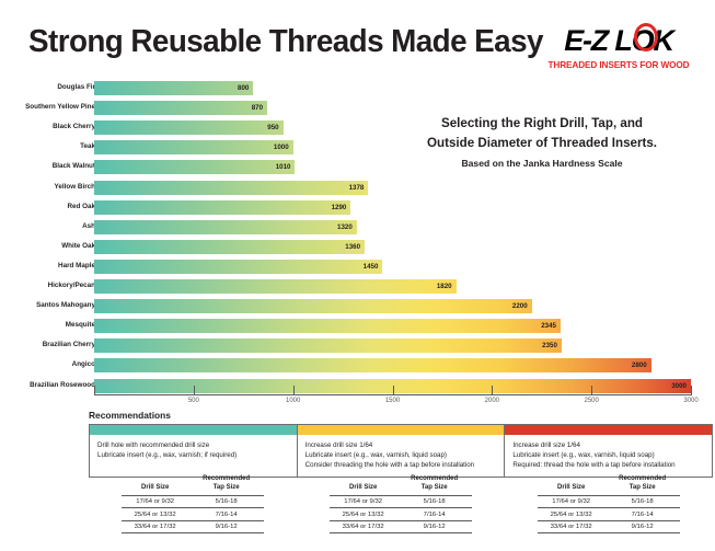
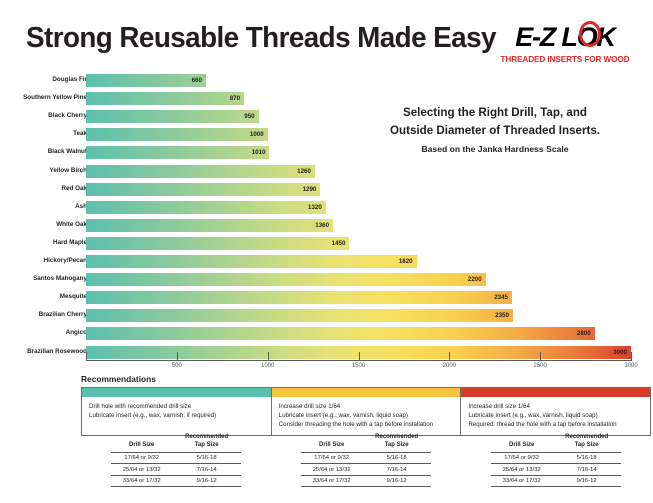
Douglas Fir: 800 -> 660
Yellow Birch: 1378 -> 1260
